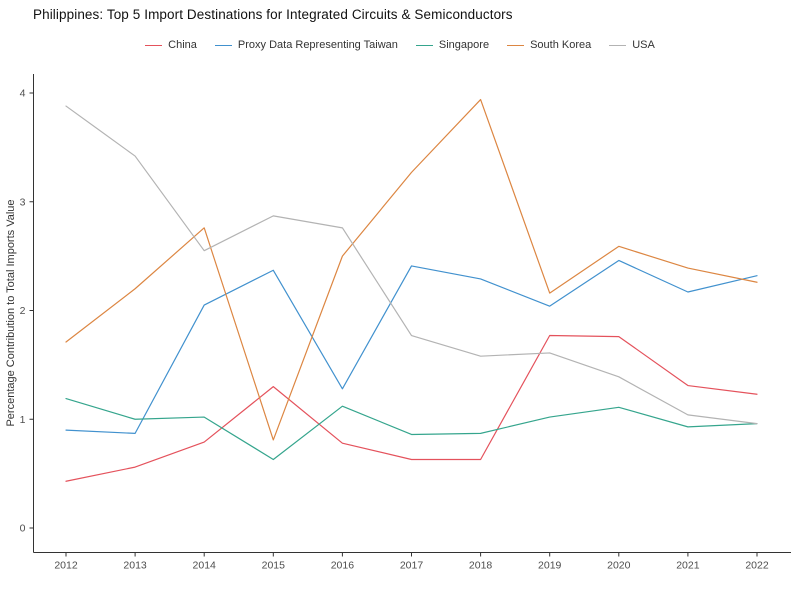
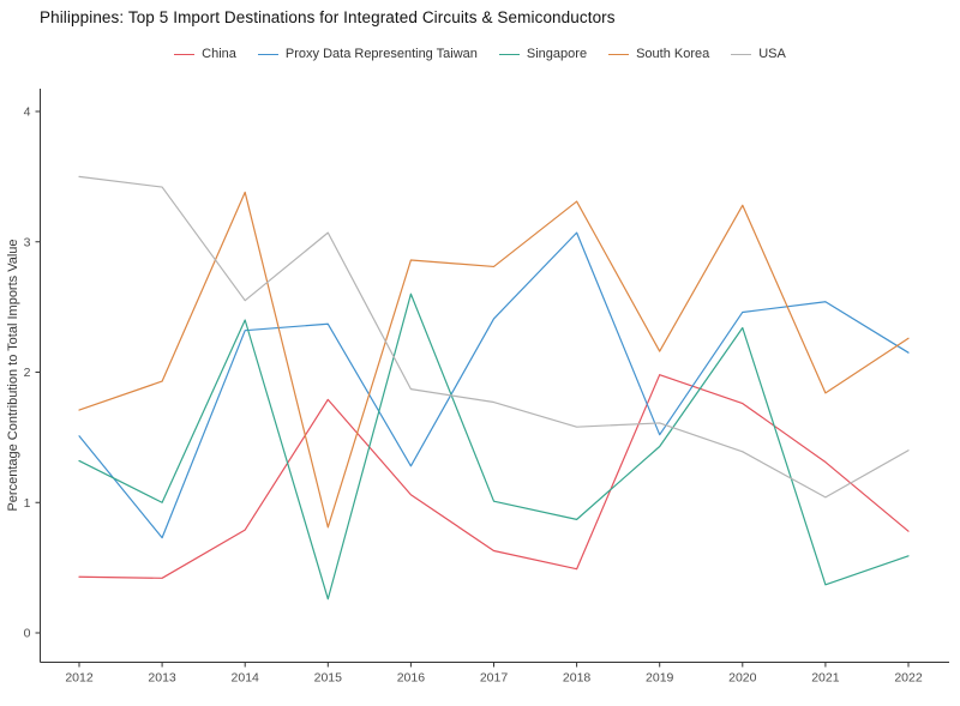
Proxy Data Representing Taiwan/2012: 0.90 -> 1.51
Singapore/2012: 1.19 -> 1.32
USA/2012: 3.88 -> 3.50
China/2013: 0.56 -> 0.42
Proxy Data Representing Taiwan/2013: 0.87 -> 0.73
South Korea/2013: 2.20 -> 1.93
Proxy Data Representing Taiwan/2014: 2.05 -> 2.32
Singapore/2014: 1.02 -> 2.40
South Korea/2014: 2.76 -> 3.38
China/2015: 1.30 -> 1.79
Singapore/2015: 0.63 -> 0.26
USA/2015: 2.87 -> 3.07
China/2016: 0.78 -> 1.06
Singapore/2016: 1.12 -> 2.60
South Korea/2016: 2.50 -> 2.86
USA/2016: 2.76 -> 1.87
Singapore/2017: 0.86 -> 1.01
South Korea/2017: 3.27 -> 2.81
China/2018: 0.63 -> 0.49
Proxy Data Representing Taiwan/2018: 2.29 -> 3.07
South Korea/2018: 3.94 -> 3.31
China/2019: 1.77 -> 1.98
Proxy Data Representing Taiwan/2019: 2.04 -> 1.52
Singapore/2019: 1.02 -> 1.43
Singapore/2020: 1.11 -> 2.34
South Korea/2020: 2.59 -> 3.28
Proxy Data Representing Taiwan/2021: 2.17 -> 2.54
Singapore/2021: 0.93 -> 0.37
South Korea/2021: 2.39 -> 1.84
China/2022: 1.23 -> 0.78
Proxy Data Representing Taiwan/2022: 2.32 -> 2.15
Singapore/2022: 0.96 -> 0.59
USA/2022: 0.96 -> 1.40
